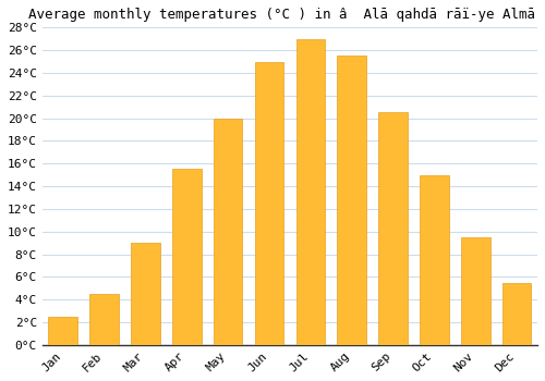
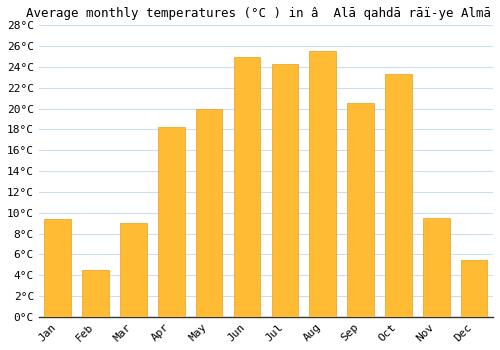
Jan: 2.5°C -> 9.4°C
Apr: 15.5°C -> 18.2°C
Jul: 27.0°C -> 24.3°C
Oct: 15.0°C -> 23.3°C
